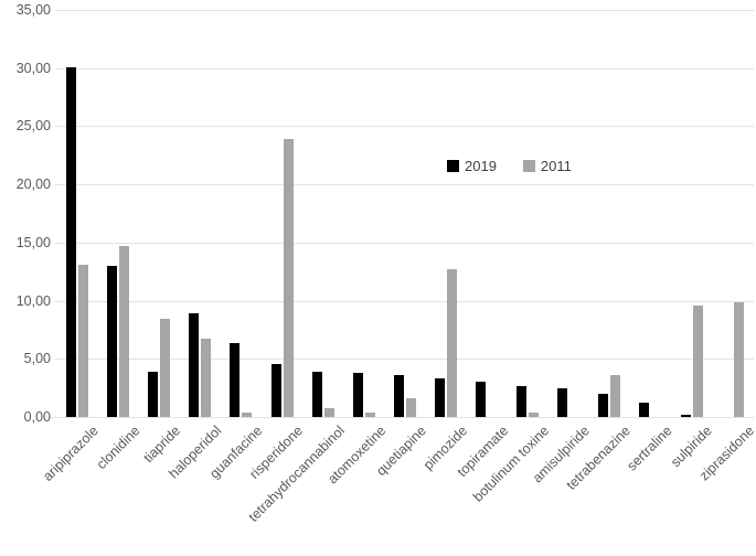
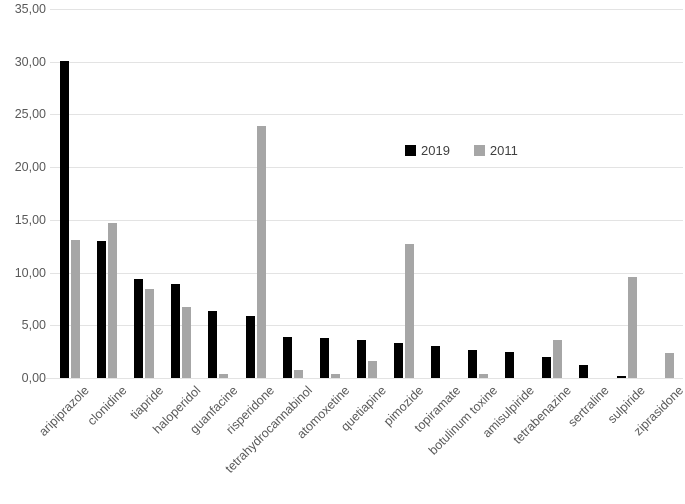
2019/tiapride: 3,9 -> 9,4
2019/risperidone: 4,6 -> 5,9
2011/ziprasidone: 9,9 -> 2,4
